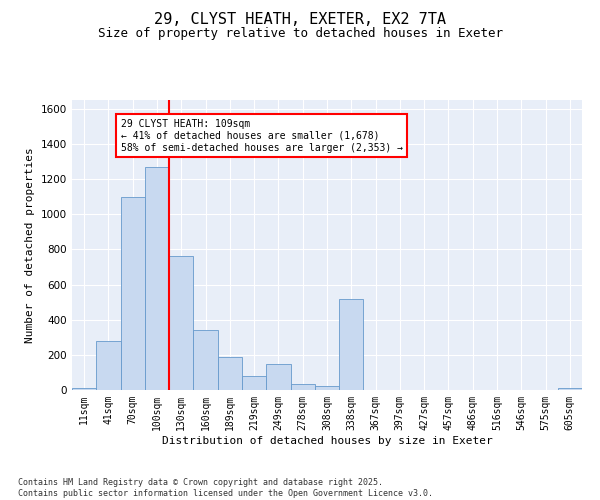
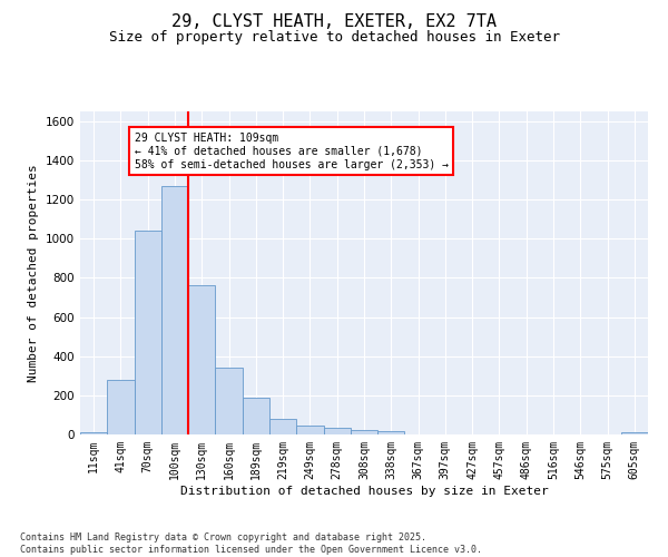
70sqm: 1100 -> 1040
249sqm: 150 -> 40
338sqm: 520 -> 20
